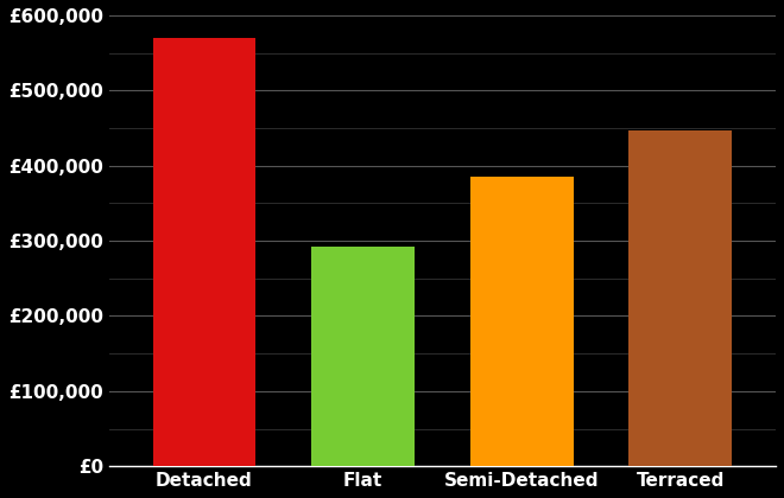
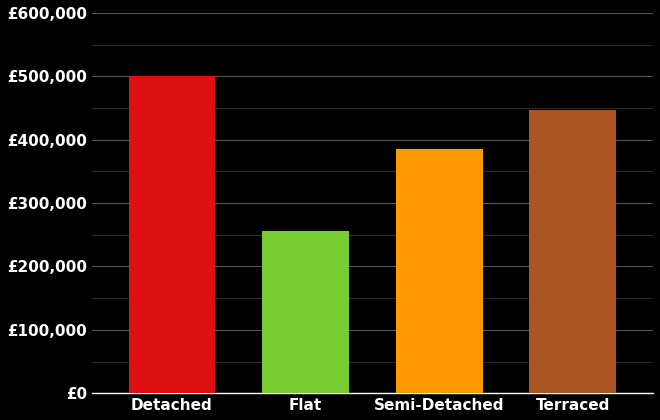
Detached: £570,000 -> £500,000
Flat: £293,000 -> £256,000
